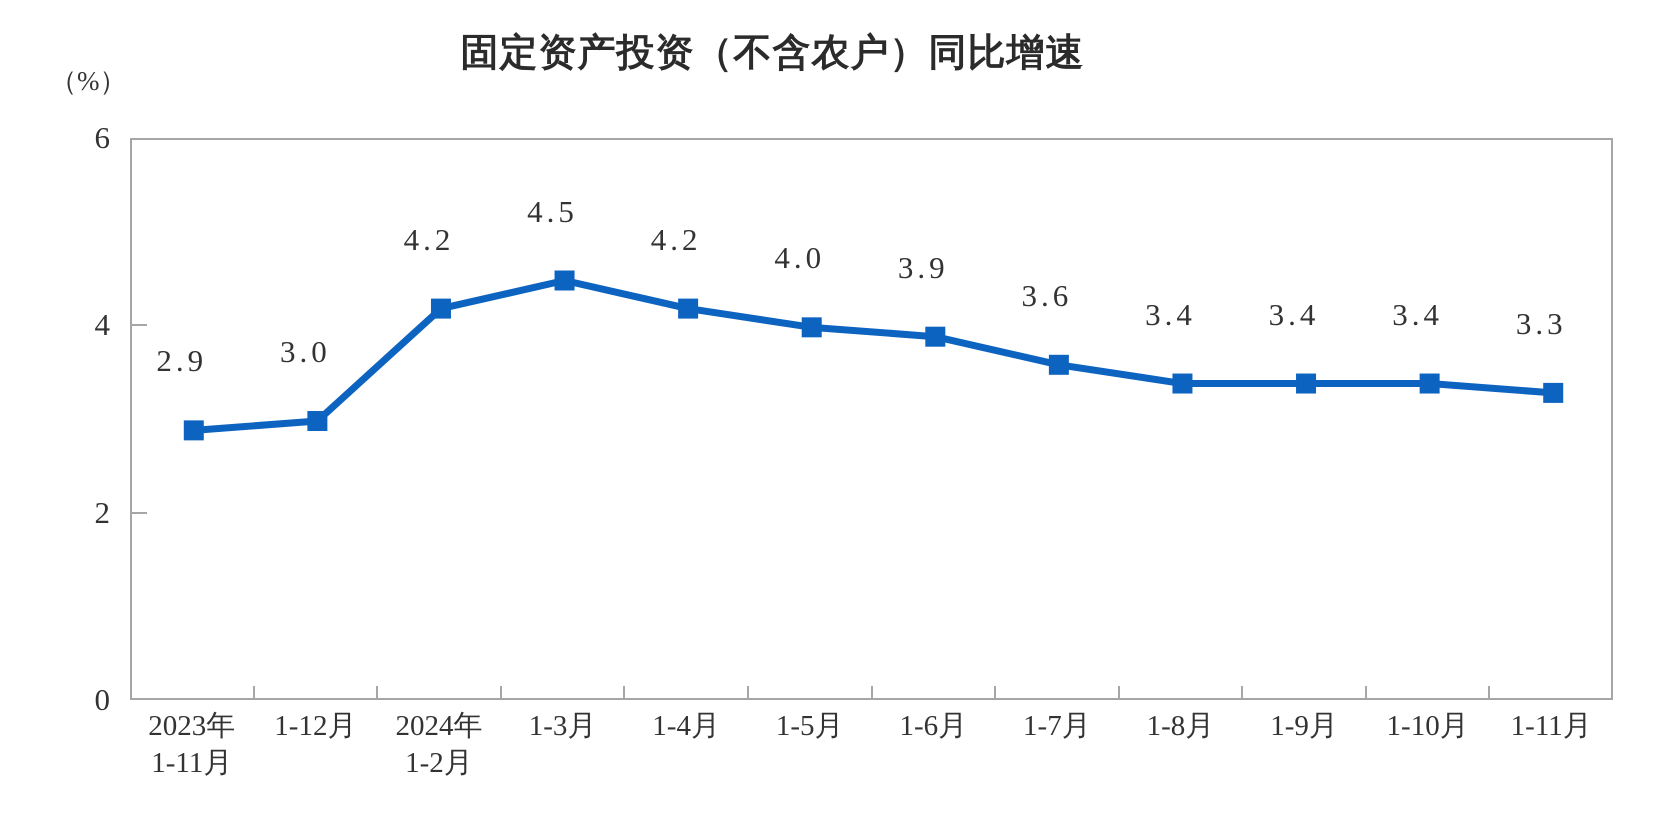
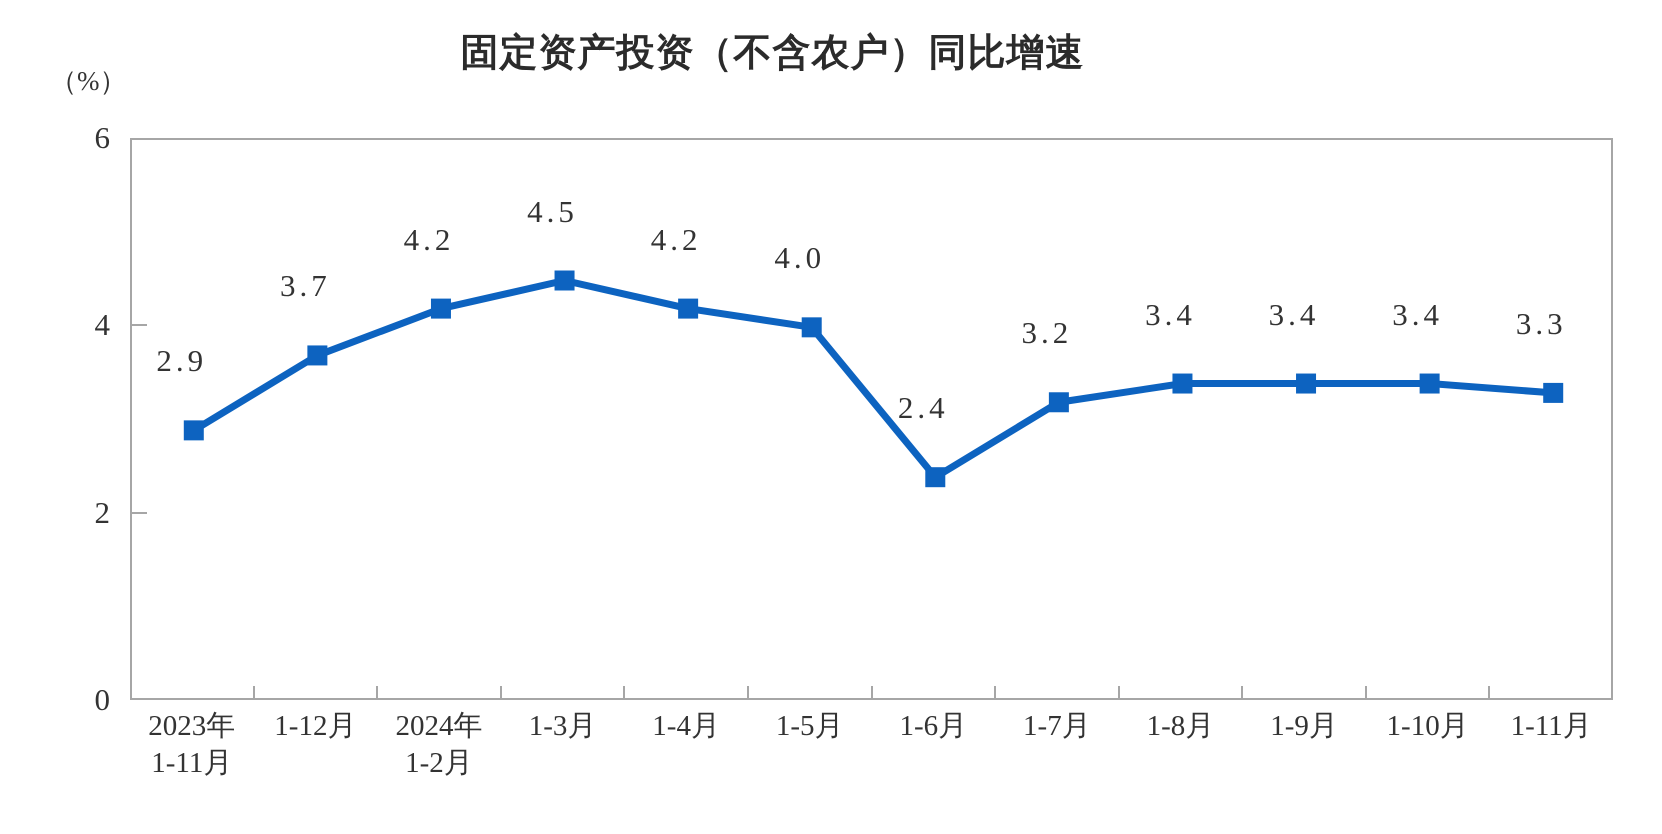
1-12月: 3.0 -> 3.7
1-6月: 3.9 -> 2.4
1-7月: 3.6 -> 3.2
